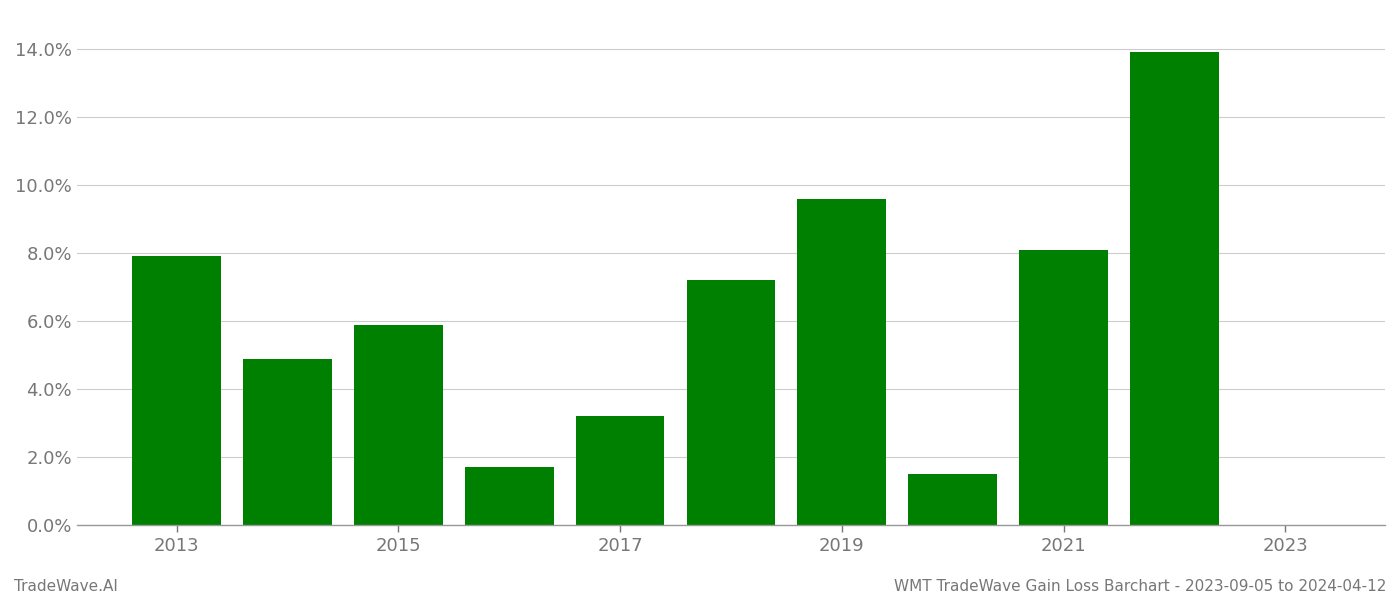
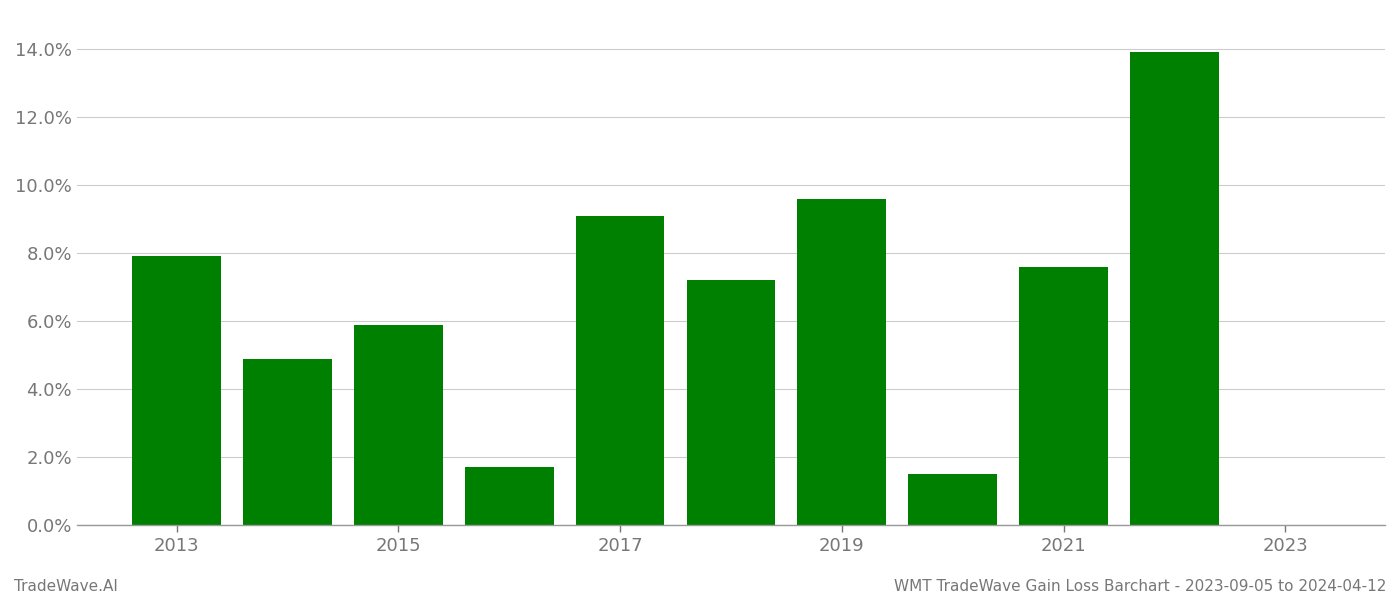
2017: 3.2% -> 9.1%
2021: 8.1% -> 7.6%
